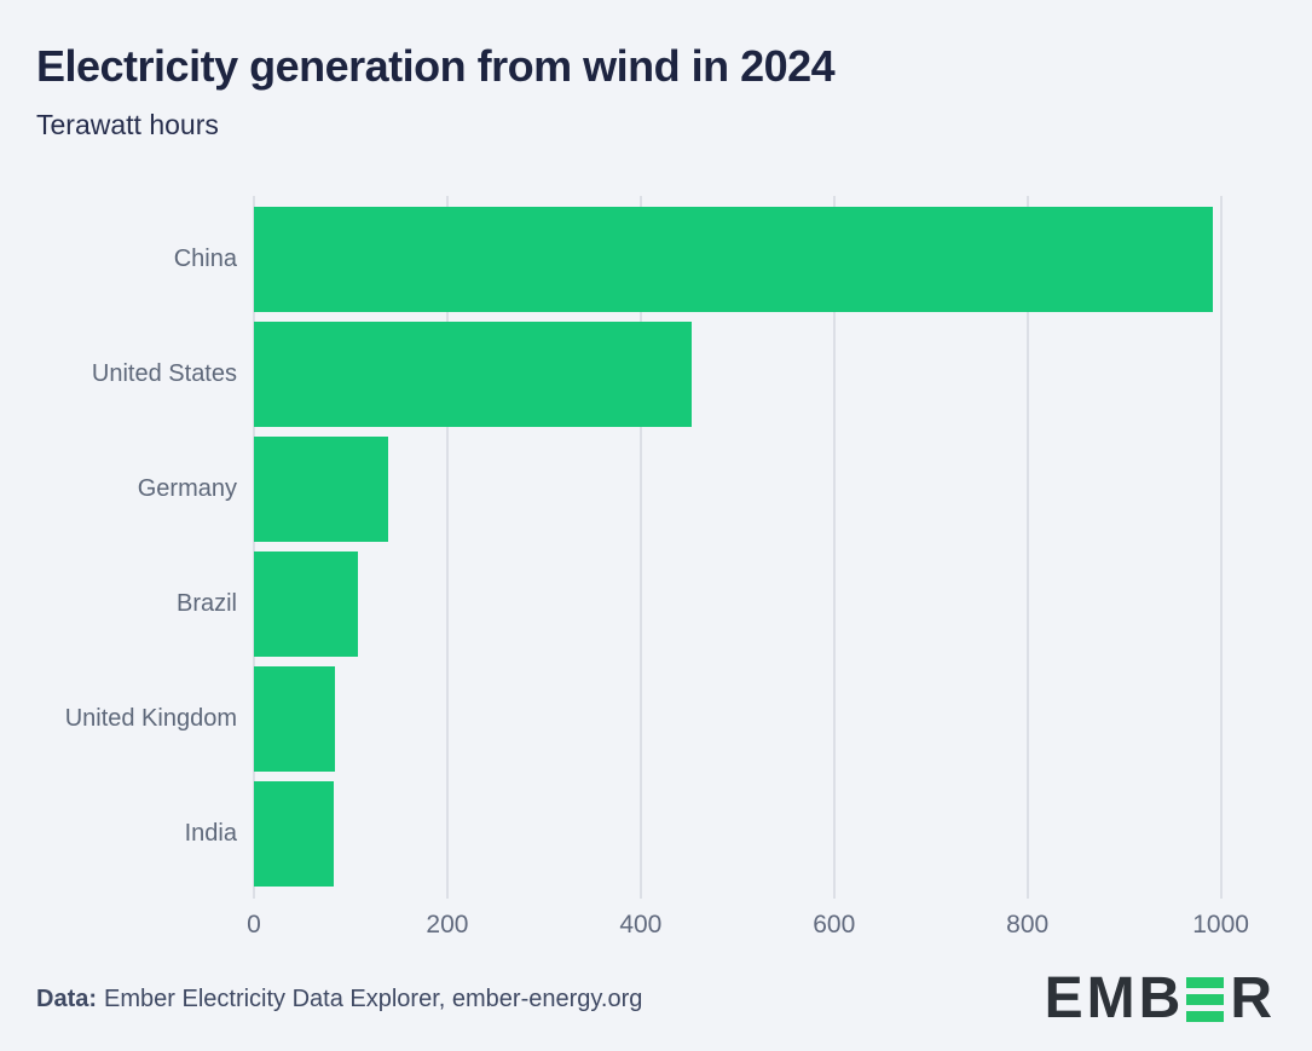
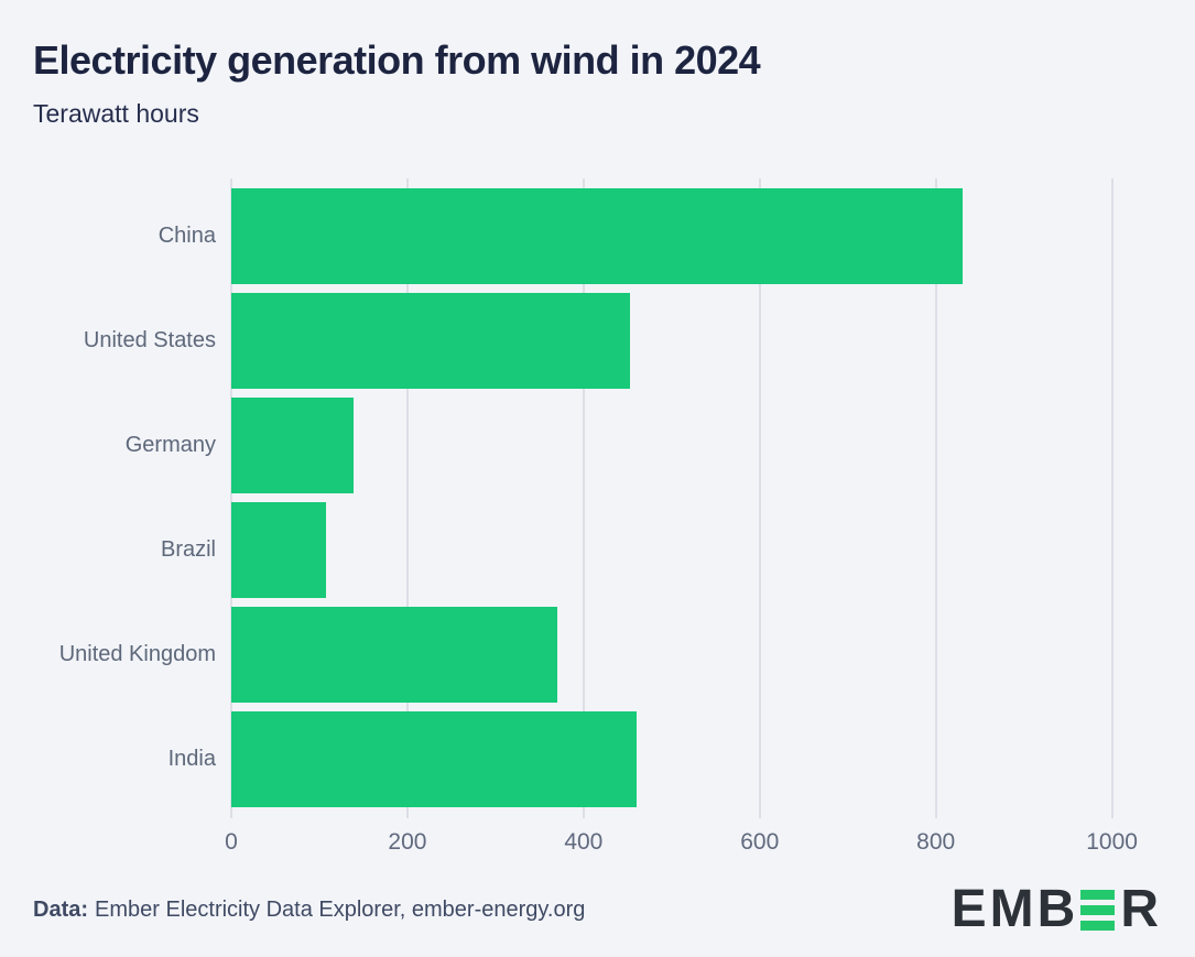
China: 990 -> 830
United Kingdom: 80 -> 370
India: 80 -> 460
